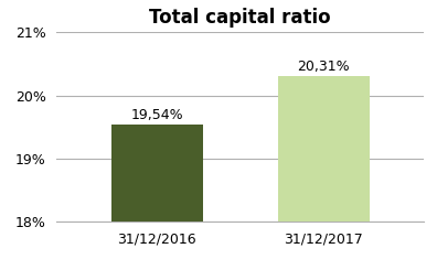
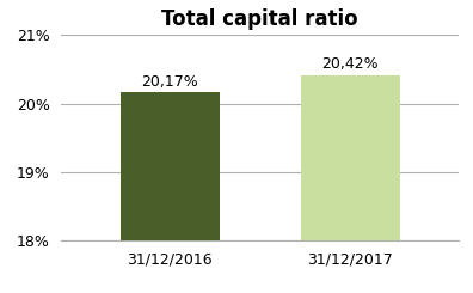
31/12/2016: 19,54% -> 20,17%
31/12/2017: 20,31% -> 20,42%
